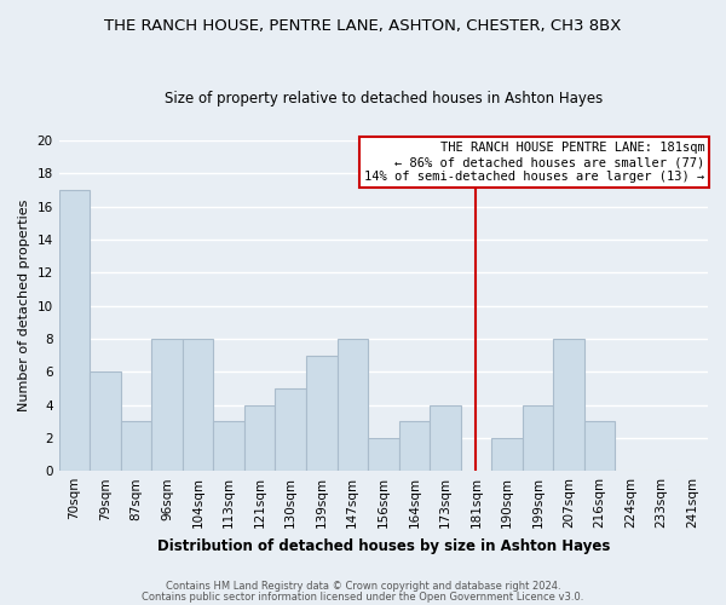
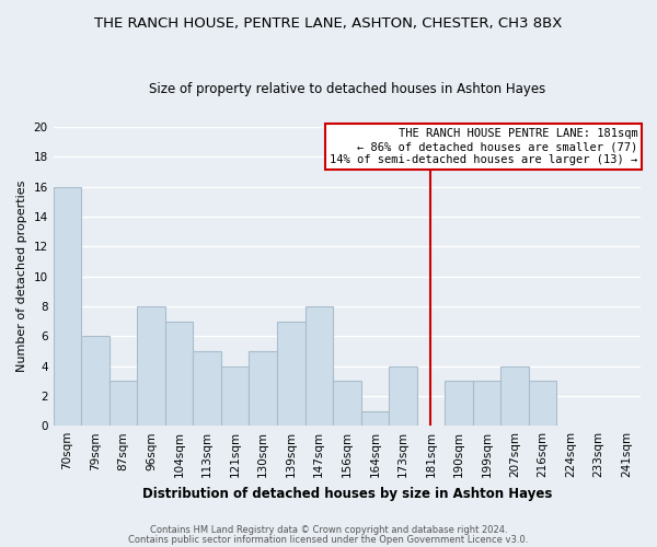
70sqm: 17 -> 16
104sqm: 8 -> 7
113sqm: 3 -> 5
156sqm: 2 -> 3
164sqm: 3 -> 1
190sqm: 2 -> 3
199sqm: 4 -> 3
207sqm: 8 -> 4
